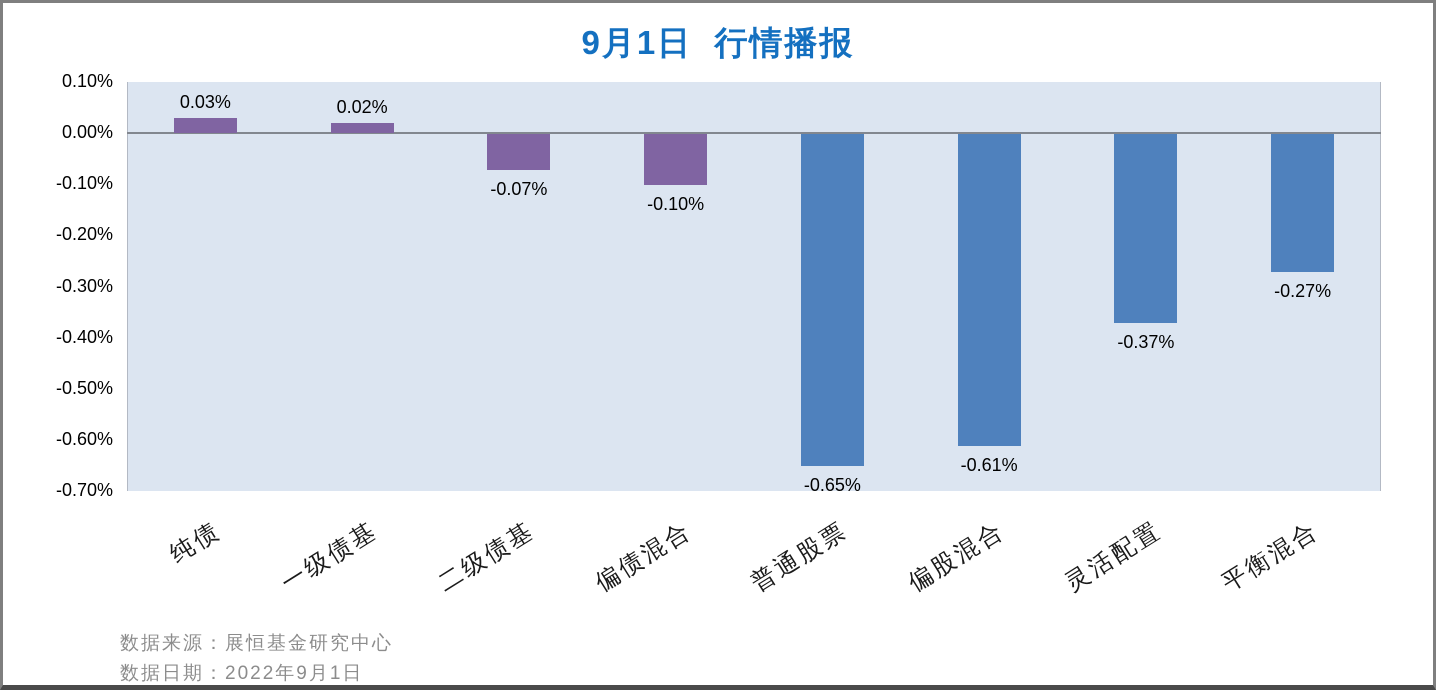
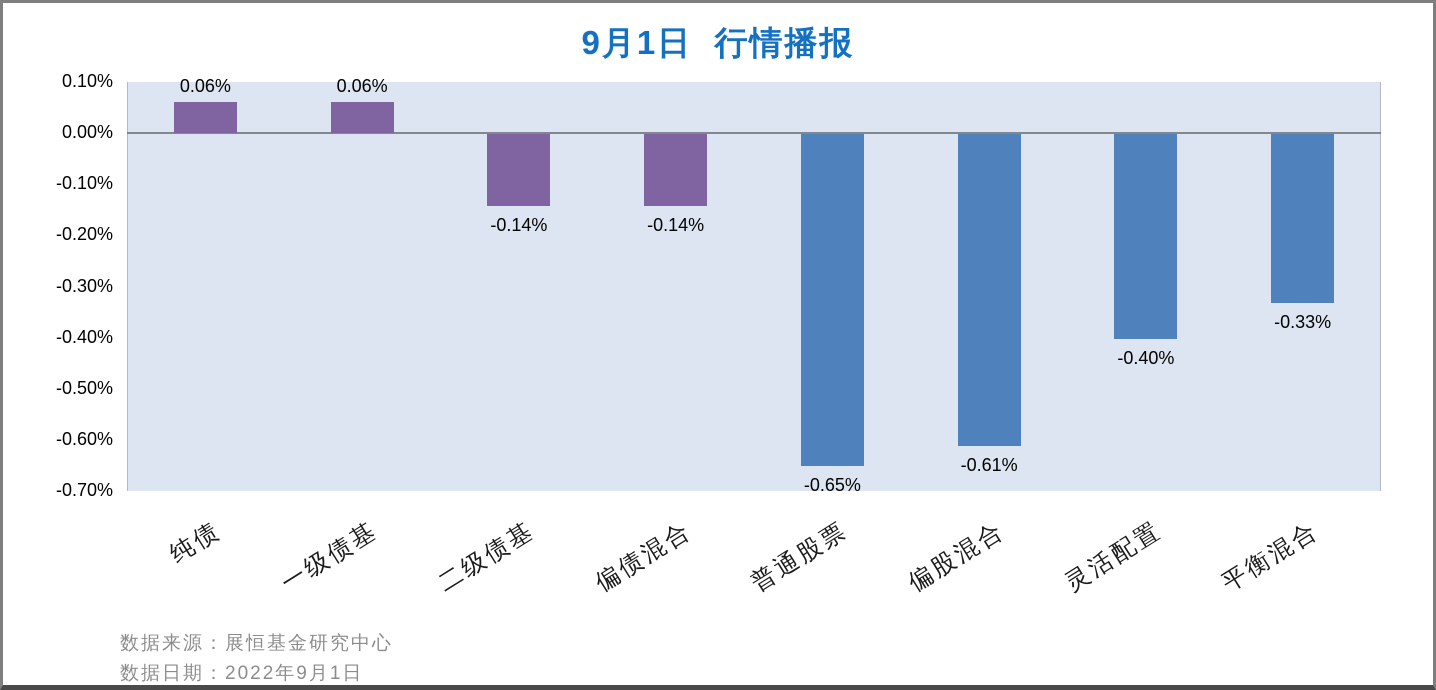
纯债: 0.03% -> 0.06%
一级债基: 0.02% -> 0.06%
二级债基: -0.07% -> -0.14%
偏债混合: -0.10% -> -0.14%
灵活配置: -0.37% -> -0.40%
平衡混合: -0.27% -> -0.33%
